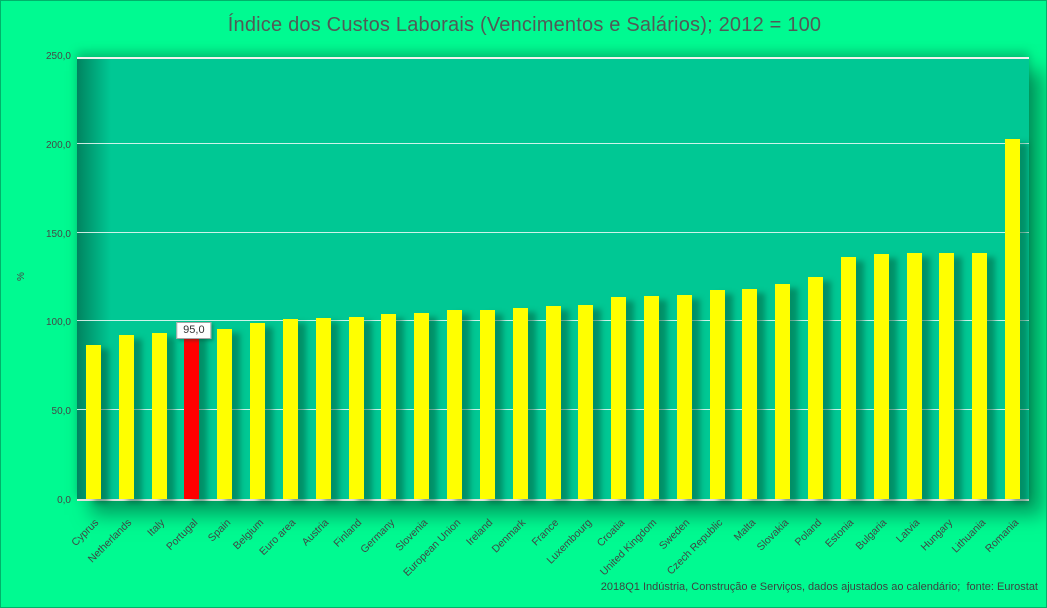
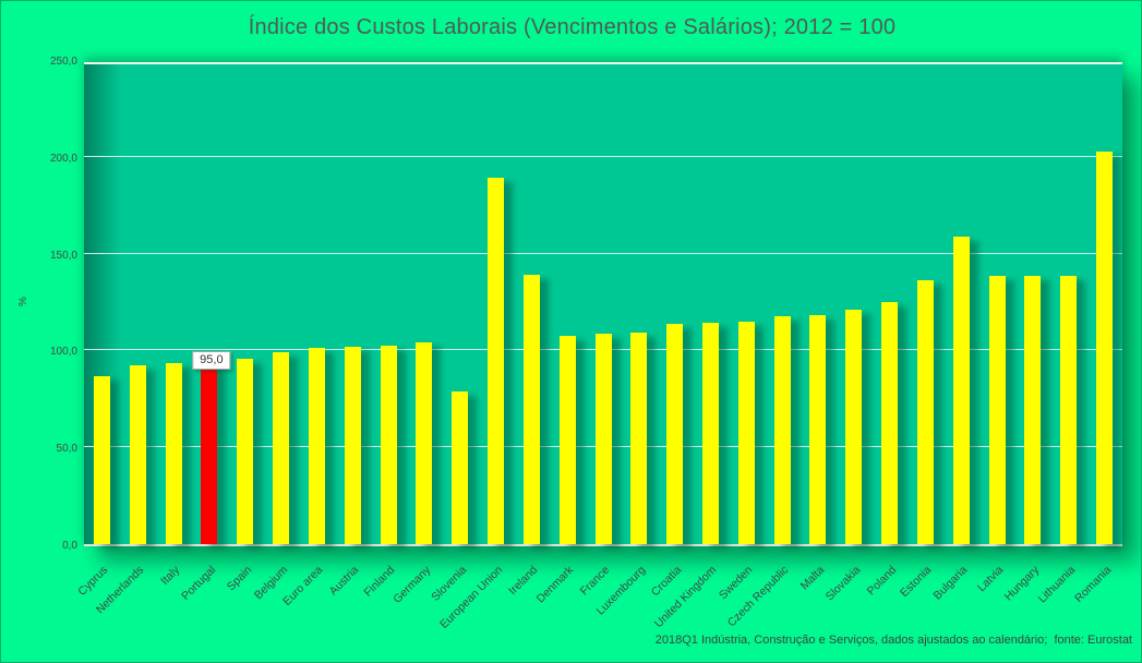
Slovenia: 105 -> 79
European Union: 106 -> 189
Ireland: 106 -> 139
Bulgaria: 138 -> 159
